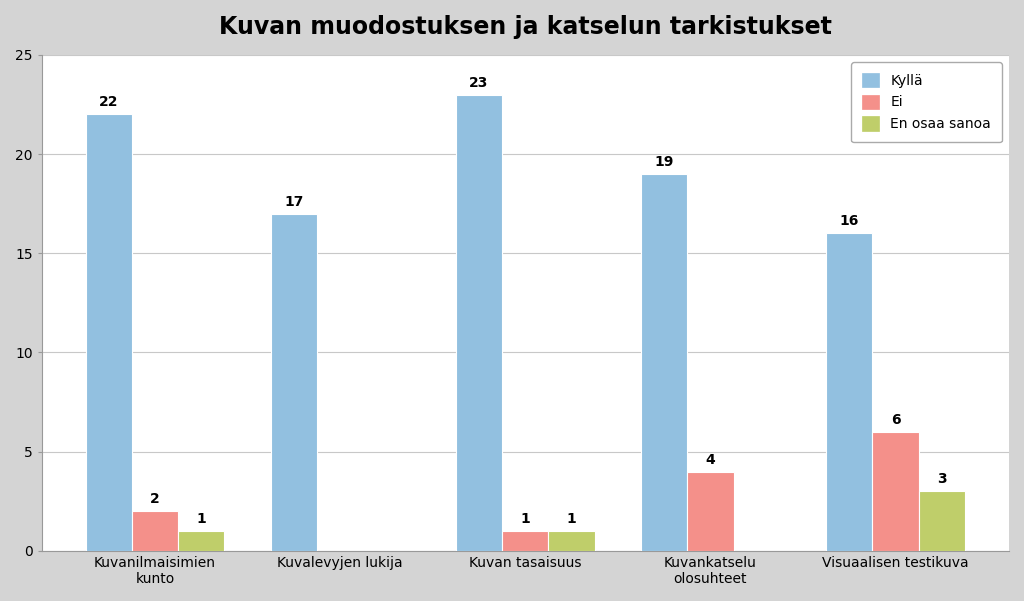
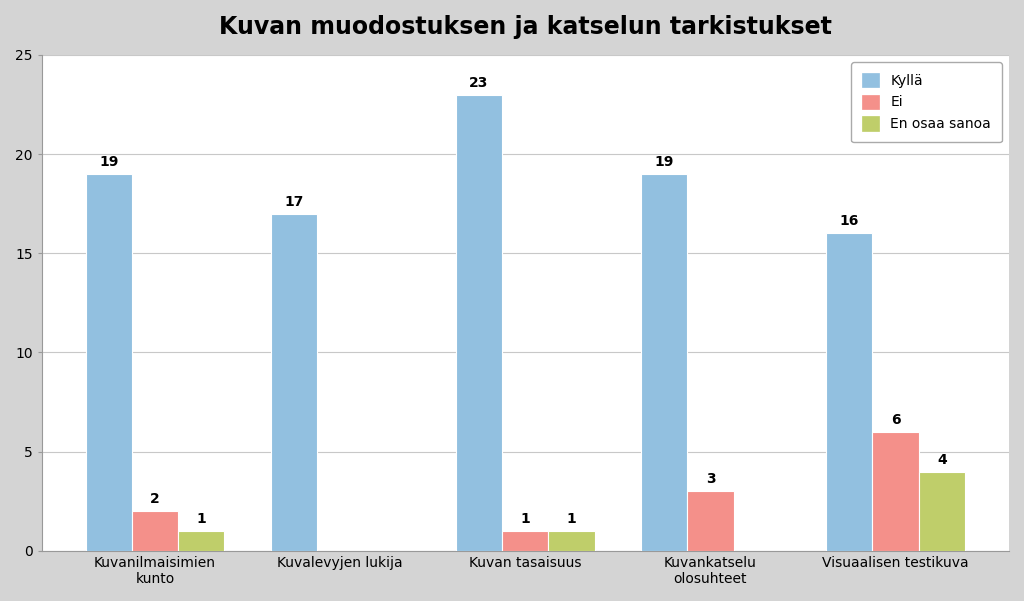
Kyllä/Kuvanilmaisimien kunto: 22 -> 19
Ei/Kuvankatselu olosuhteet: 4 -> 3
En osaa sanoa/Visuaalisen testikuva: 3 -> 4
